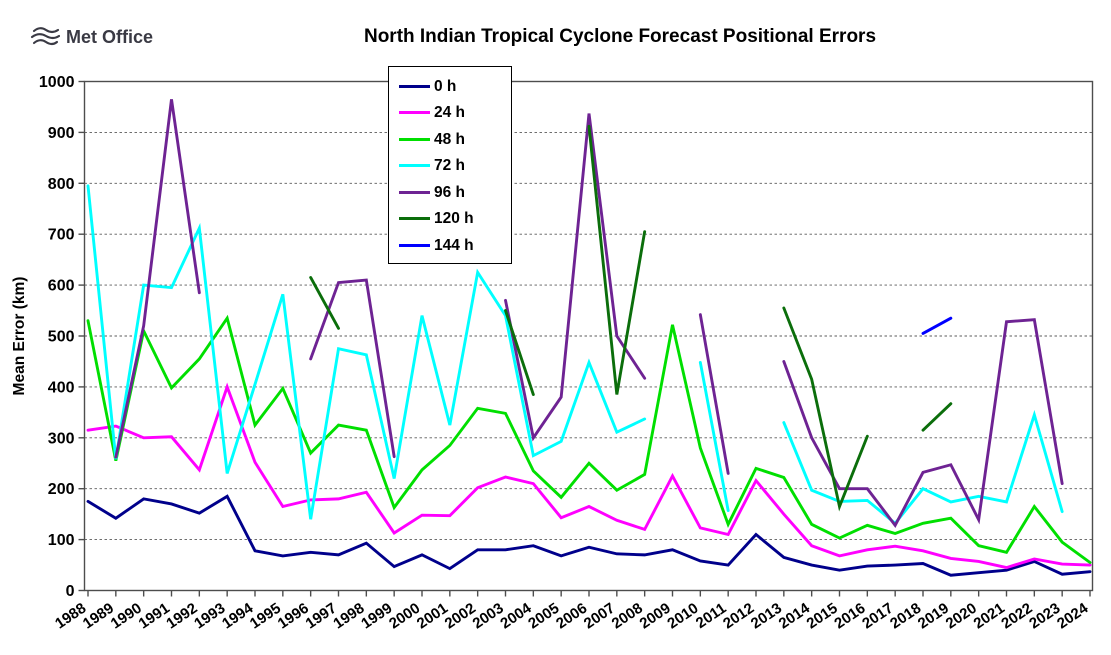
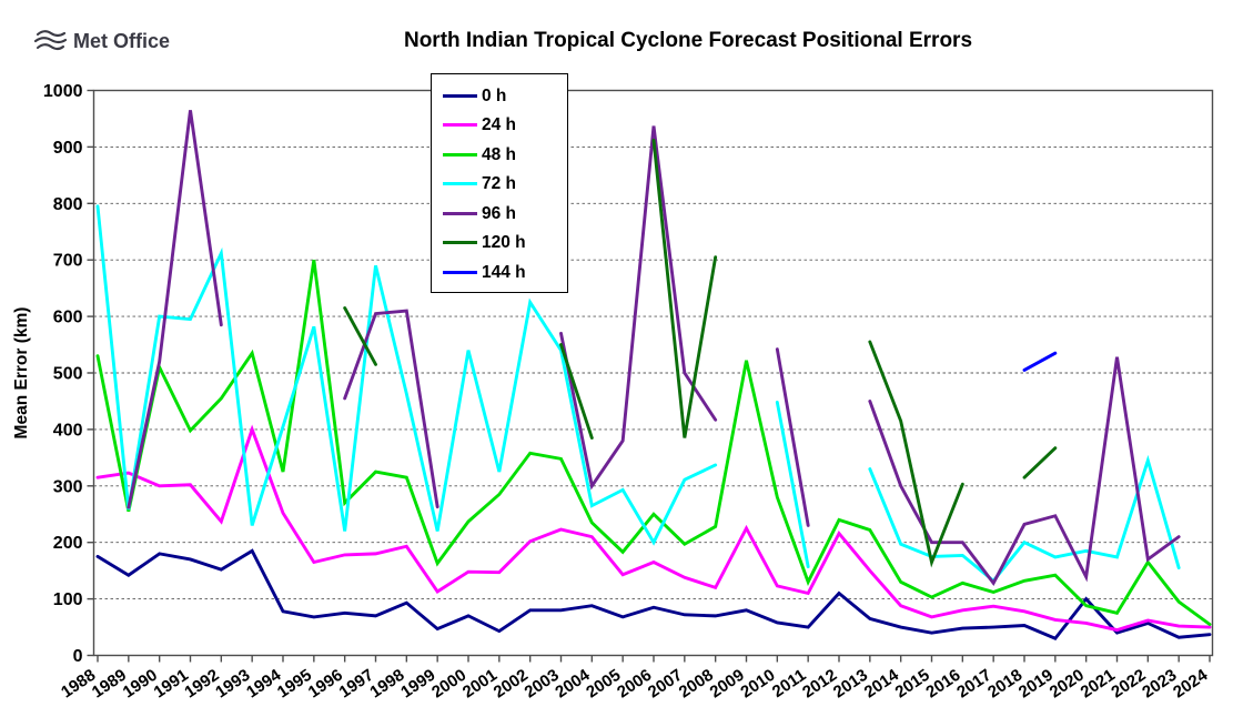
48 h/1995: 400 -> 700
72 h/1996: 140 -> 220
72 h/1997: 480 -> 690
72 h/2006: 450 -> 200
0 h/2020: 40 -> 100
96 h/2022: 530 -> 170
